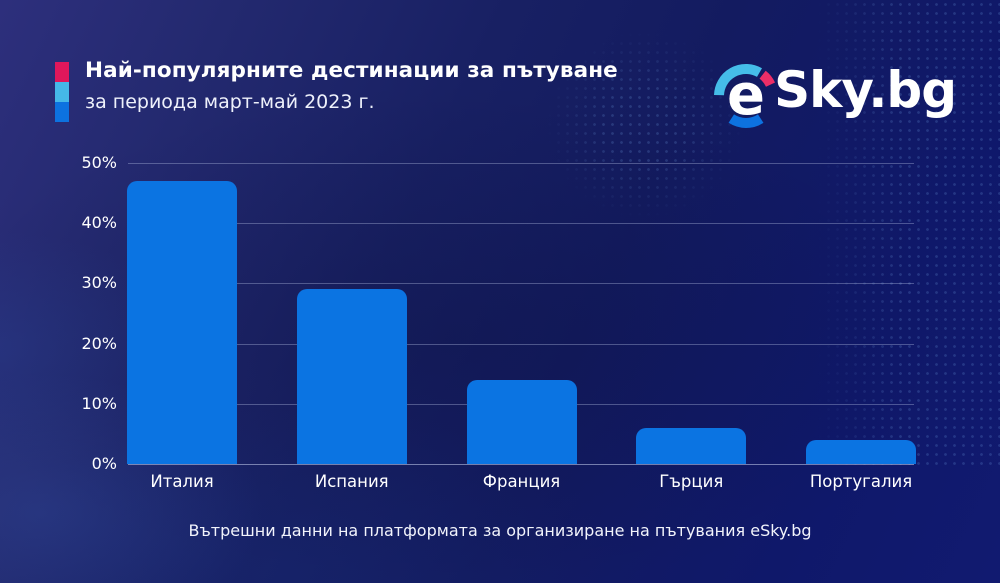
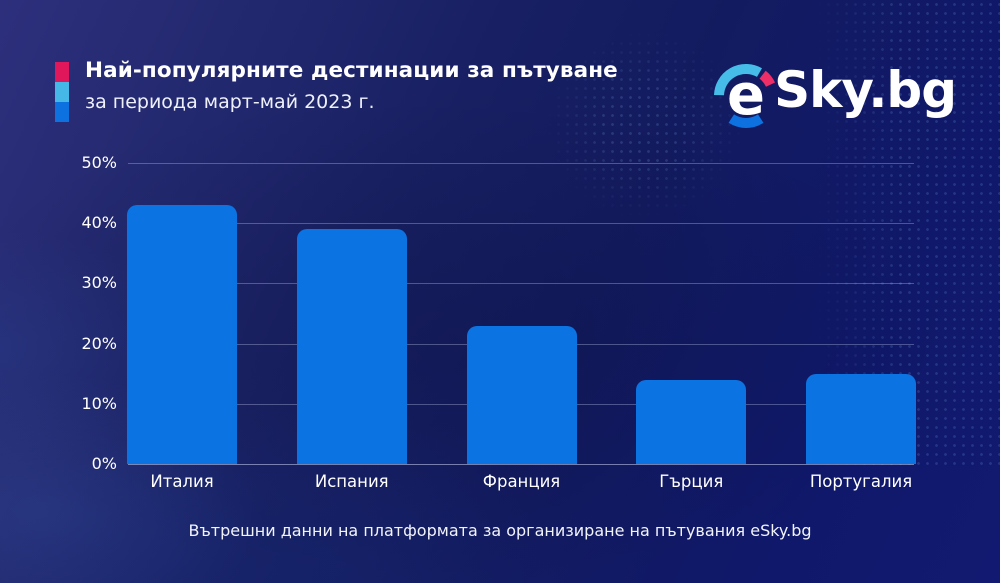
Италия: 47% -> 43%
Испания: 29% -> 39%
Франция: 14% -> 23%
Гърция: 6% -> 14%
Португалия: 4% -> 15%
